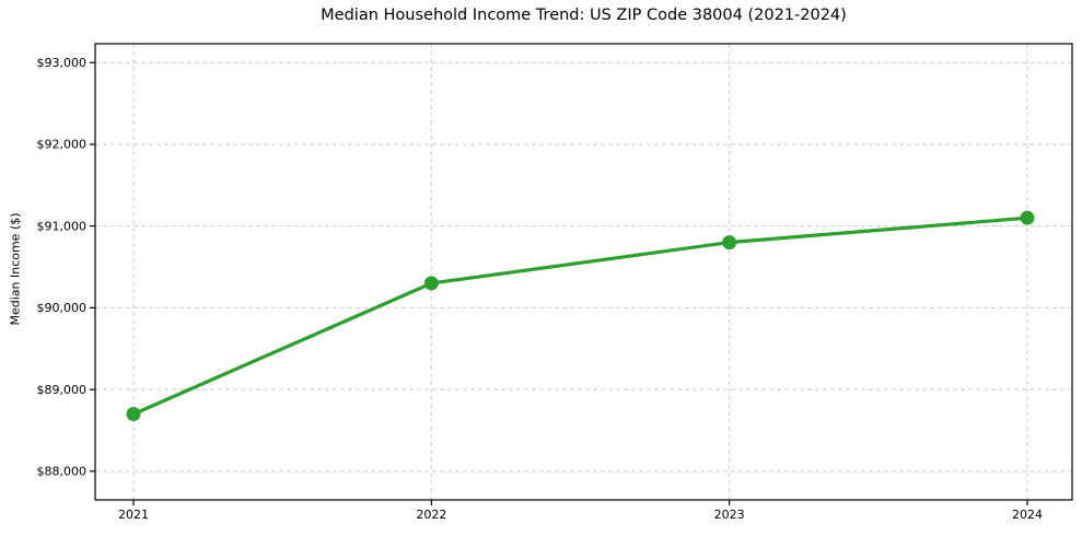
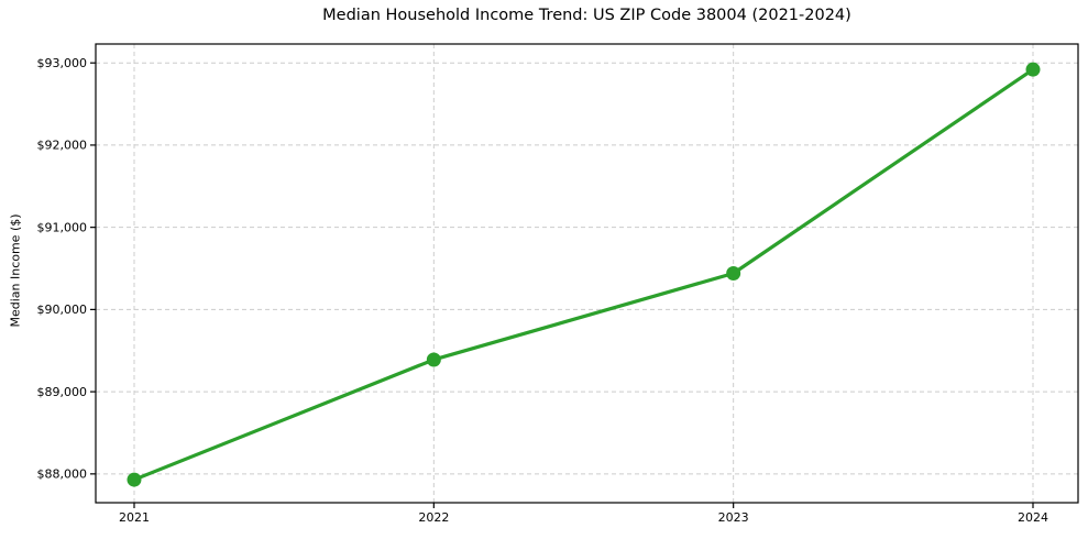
2021: $88700 -> $87900
2022: $90300 -> $89400
2023: $90800 -> $90400
2024: $91100 -> $92900
